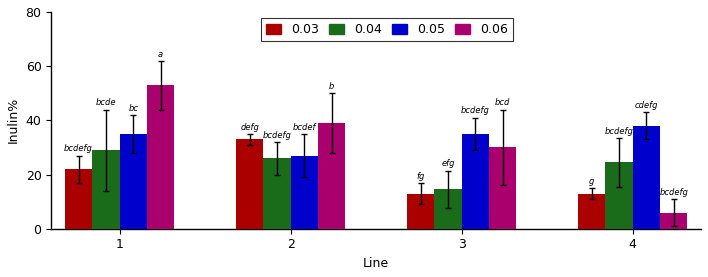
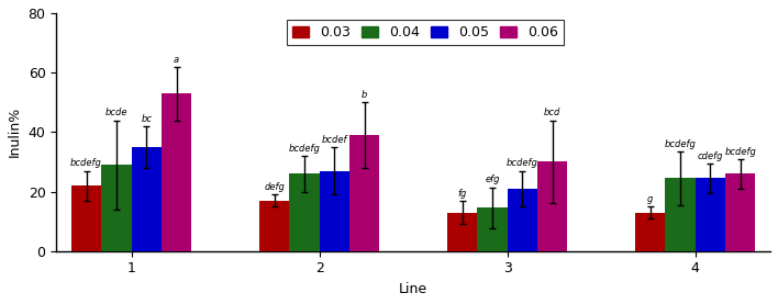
0.03/2: 33 -> 17
0.05/3: 35.0 -> 21.0
0.05/4: 38.0 -> 24.5
0.06/4: 6 -> 26
